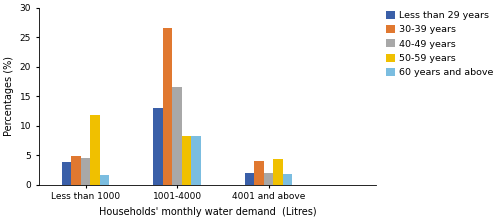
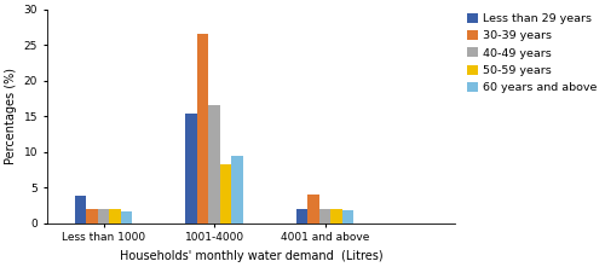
30-39 years/Less than 1000: 4.8 -> 2.0
40-49 years/Less than 1000: 4.6 -> 2.0
50-59 years/Less than 1000: 11.8 -> 2.0
Less than 29 years/1001-4000: 13.0 -> 15.3
60 years and above/1001-4000: 8.2 -> 9.5
50-59 years/4001 and above: 4.4 -> 2.0
